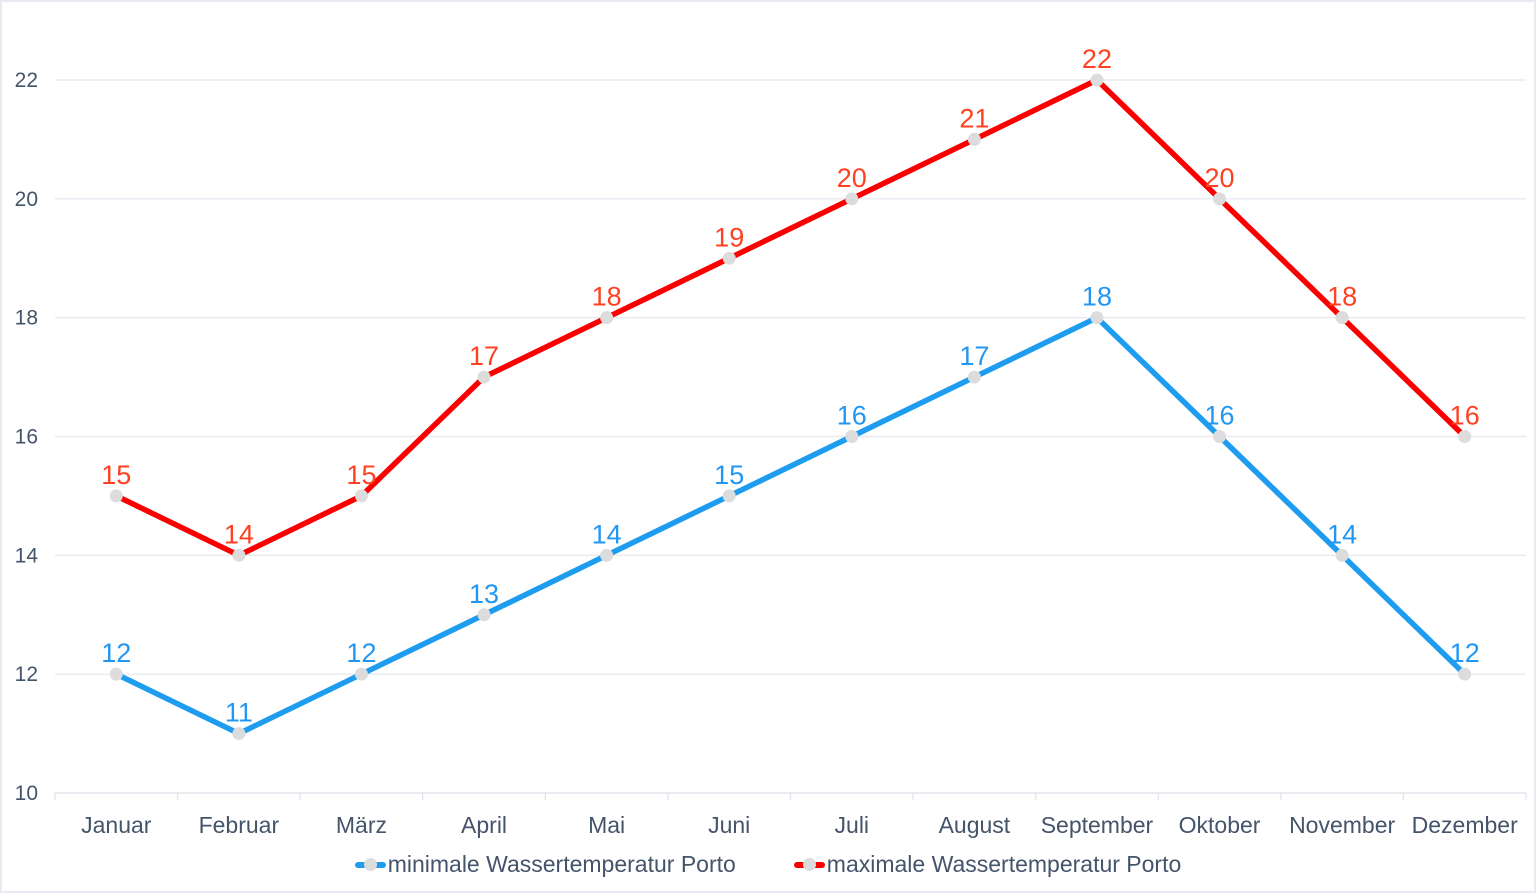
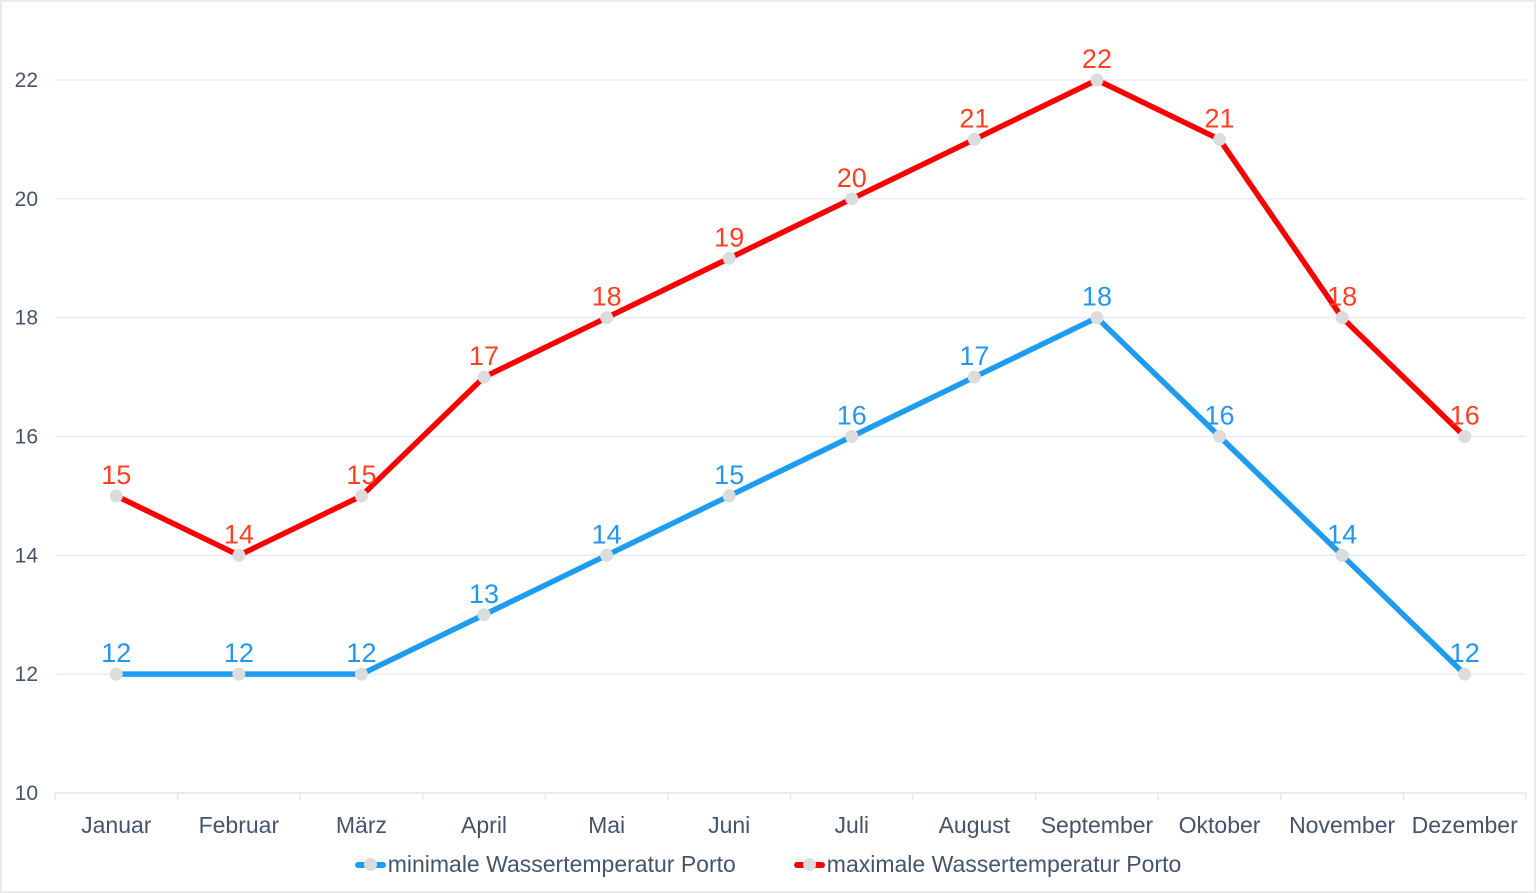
minimale Wassertemperatur Porto/Februar: 11 -> 12
maximale Wassertemperatur Porto/Oktober: 20 -> 21
